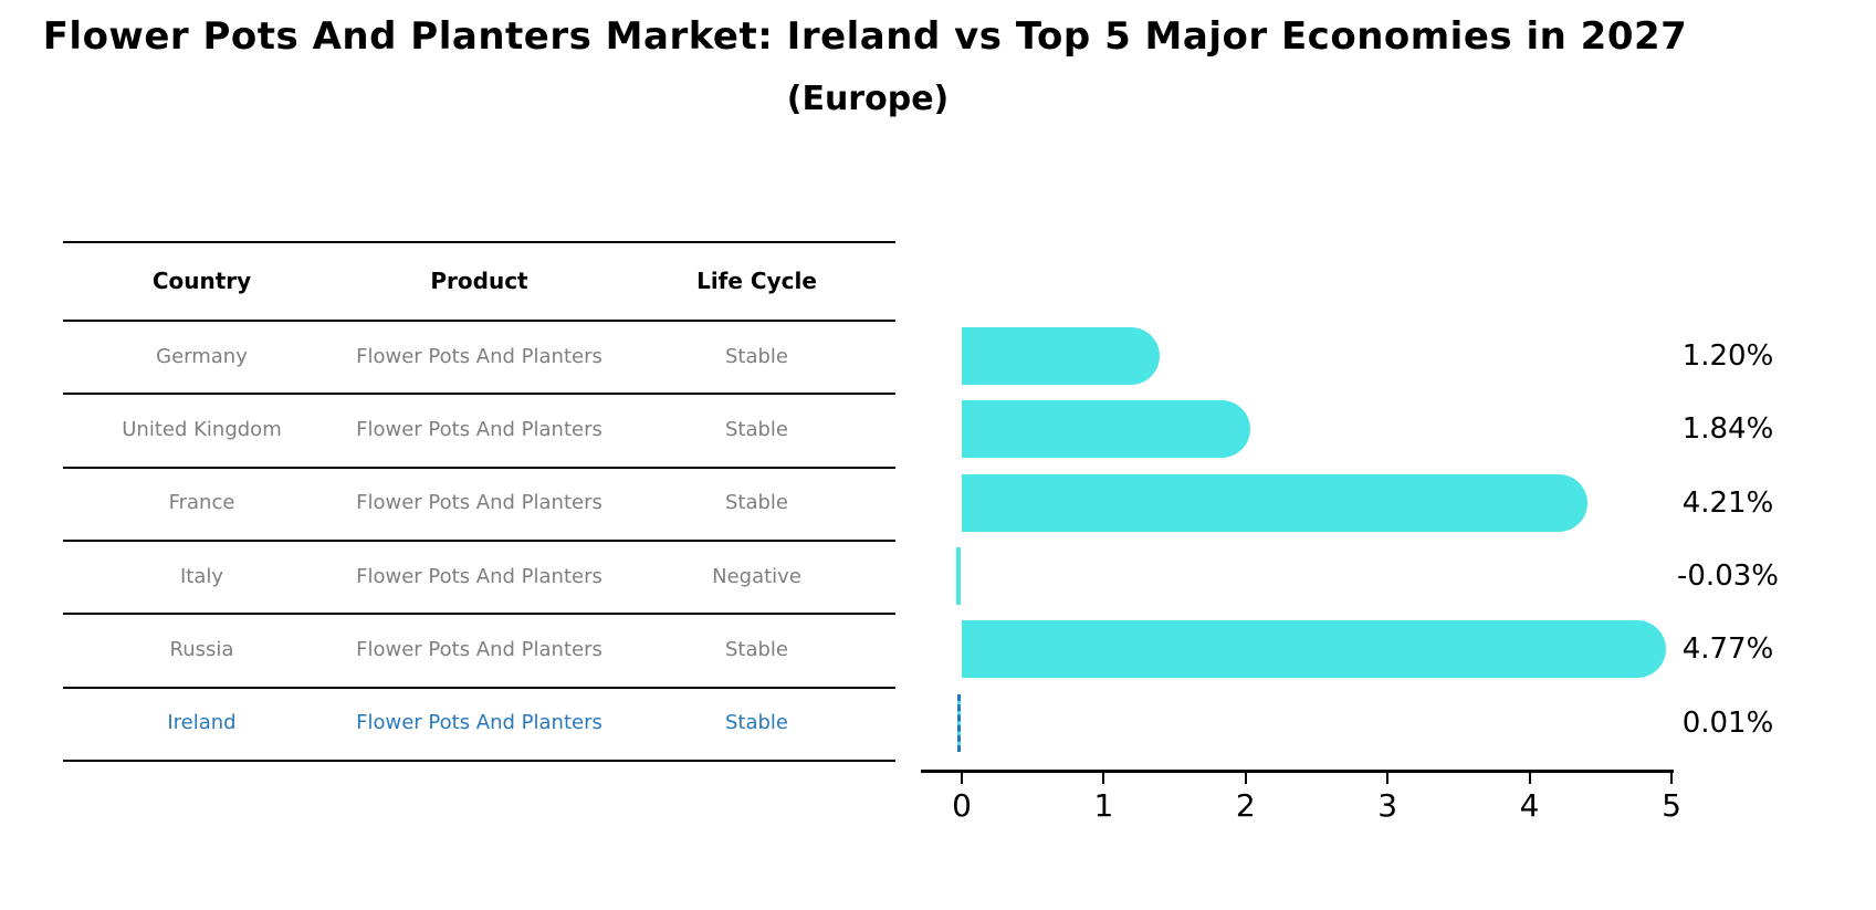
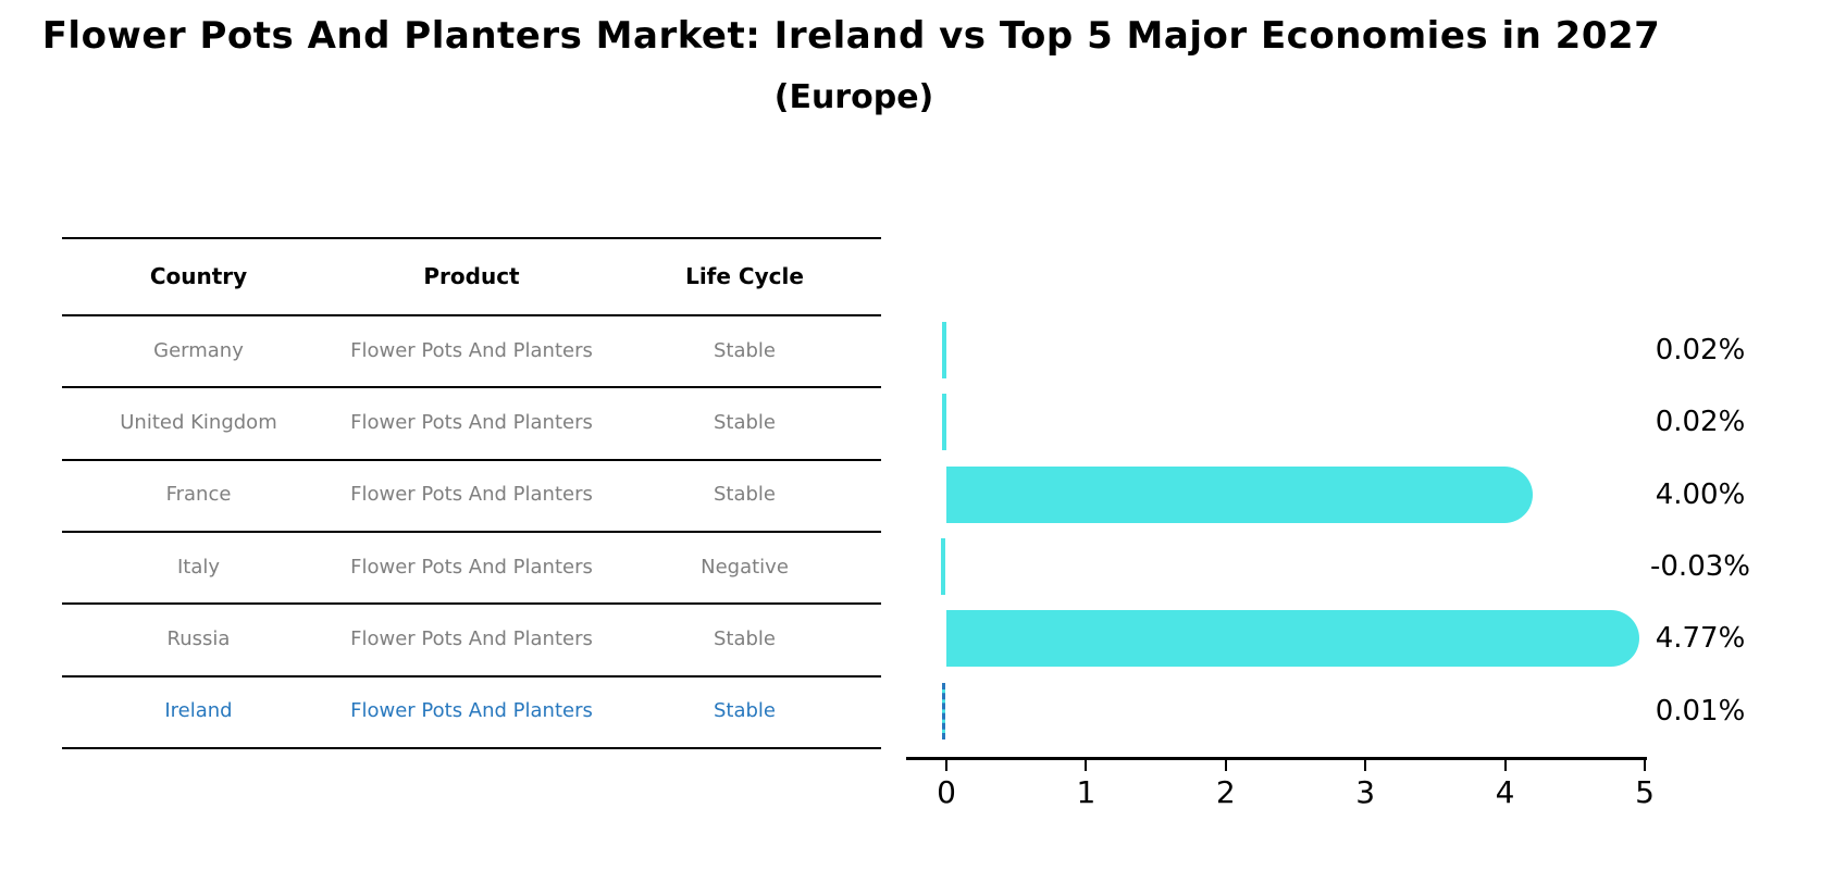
Germany: 1.20% -> 0.02%
United Kingdom: 1.84% -> 0.02%
France: 4.21% -> 4.00%
